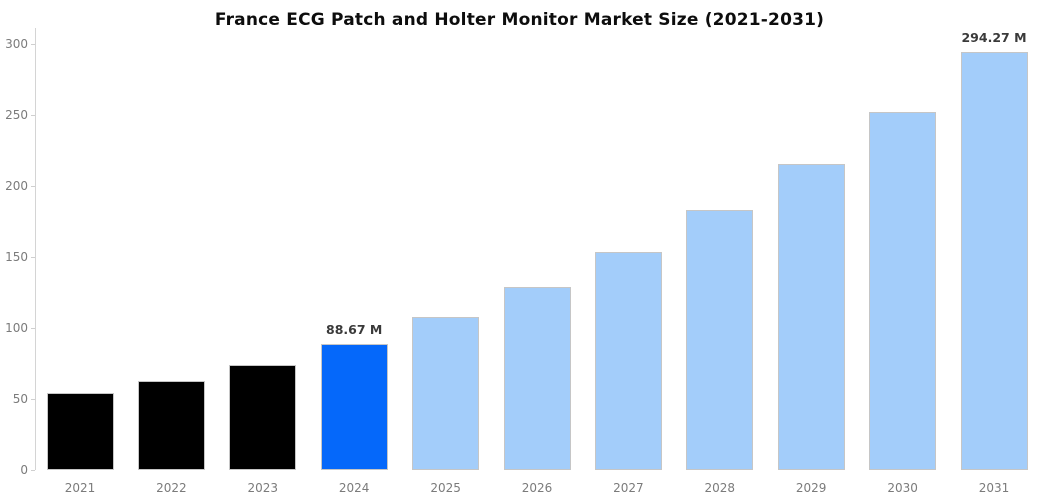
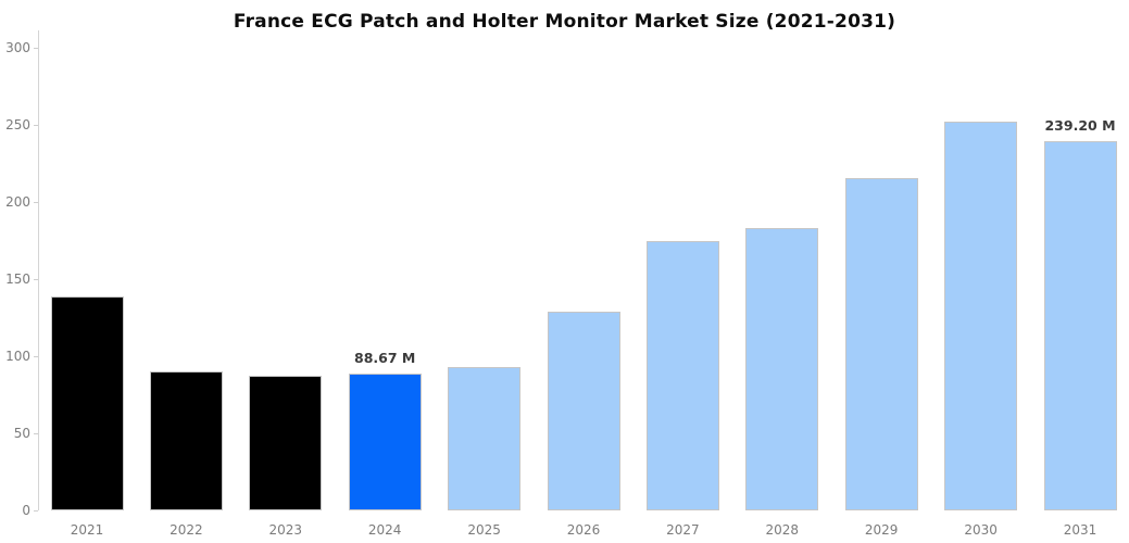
2021: 54 -> 139
2022: 62 -> 90
2023: 74 -> 87
2025: 108 -> 93
2027: 154 -> 175
2031: 294.27 -> 239.20
